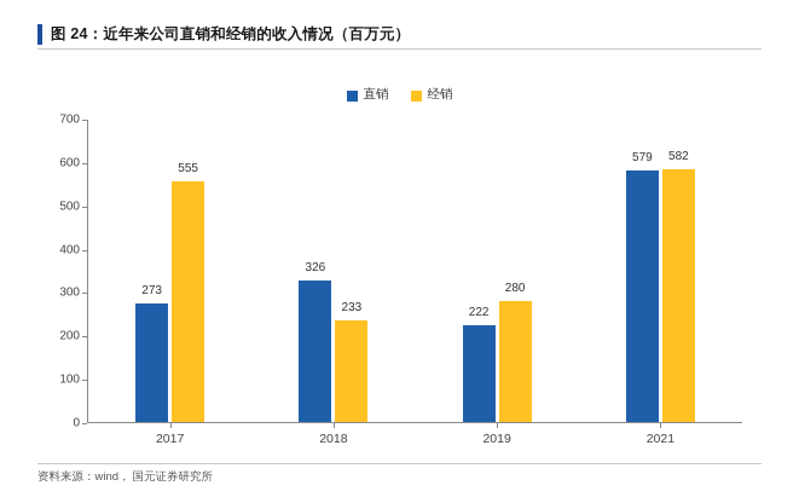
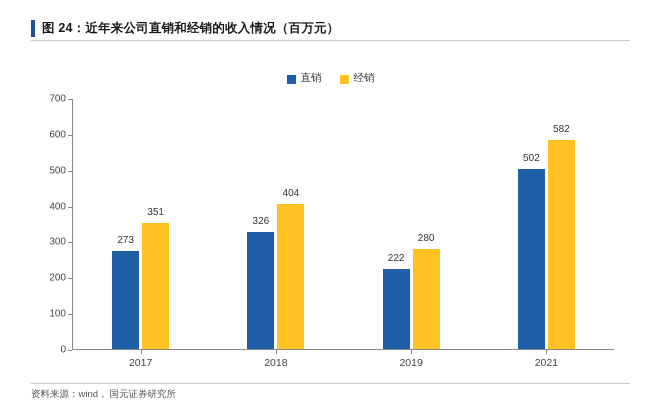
经销/2017: 555 -> 351
经销/2018: 233 -> 404
直销/2021: 579 -> 502
